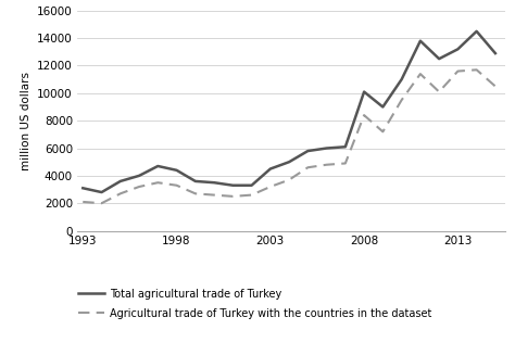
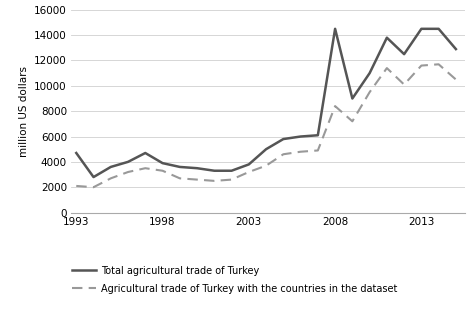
Total agricultural trade of Turkey/1993: 3100 -> 4700
Total agricultural trade of Turkey/1998: 4400 -> 3900
Total agricultural trade of Turkey/2003: 4500 -> 3800
Total agricultural trade of Turkey/2008: 10100 -> 14500
Total agricultural trade of Turkey/2013: 13200 -> 14500
